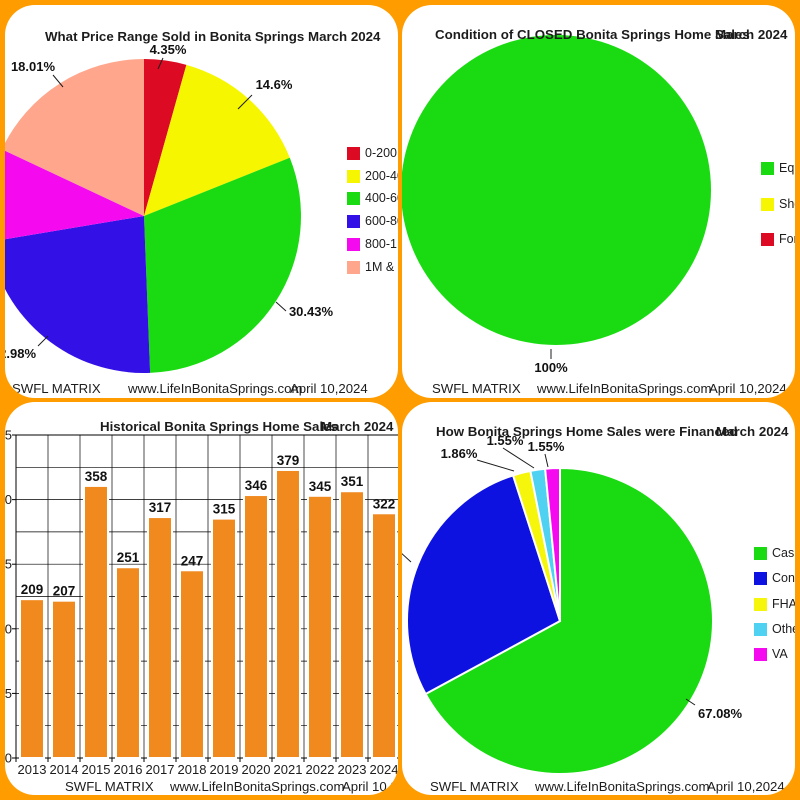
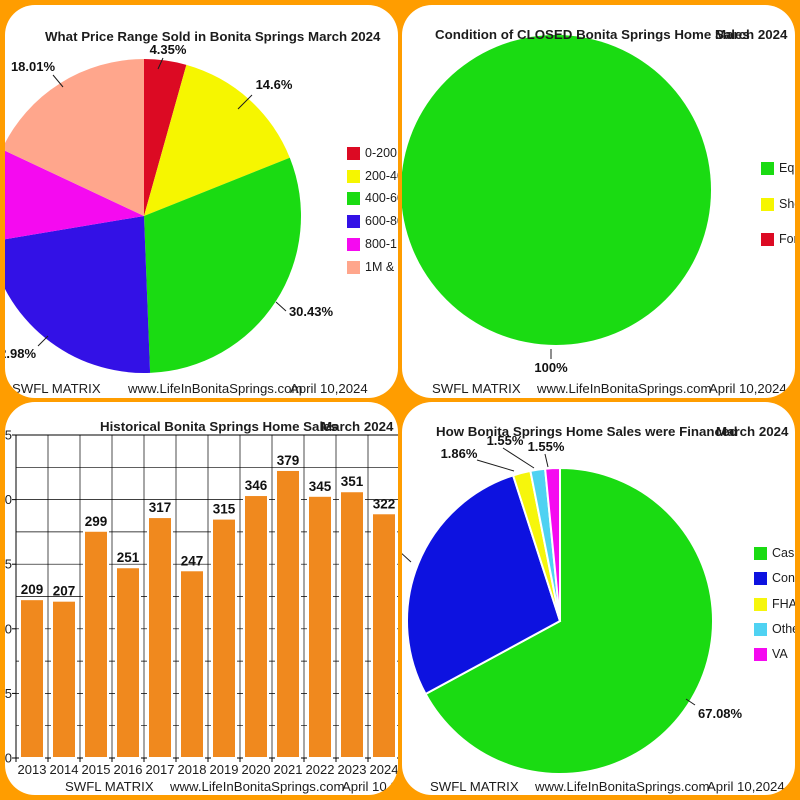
Historical Bonita Springs Home Sales/2015: 358 -> 299
